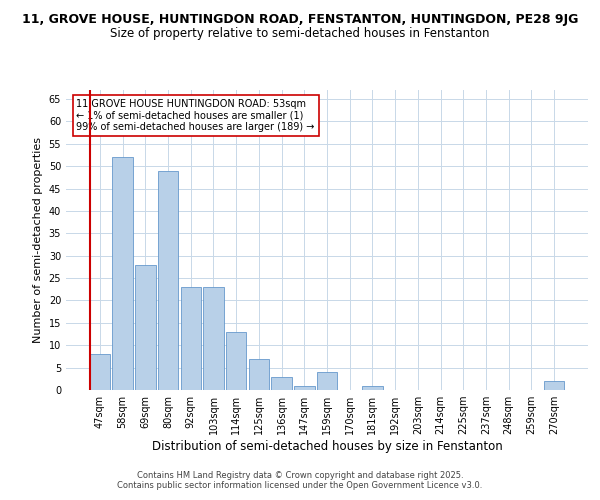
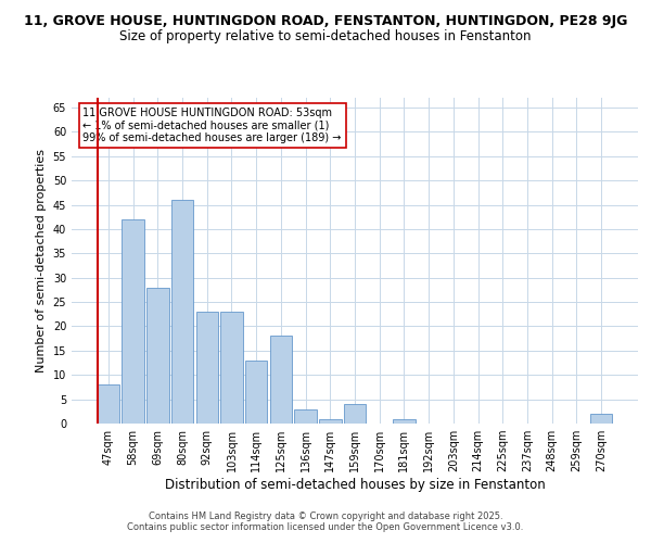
58sqm: 52 -> 42
80sqm: 49 -> 46
125sqm: 7 -> 18
